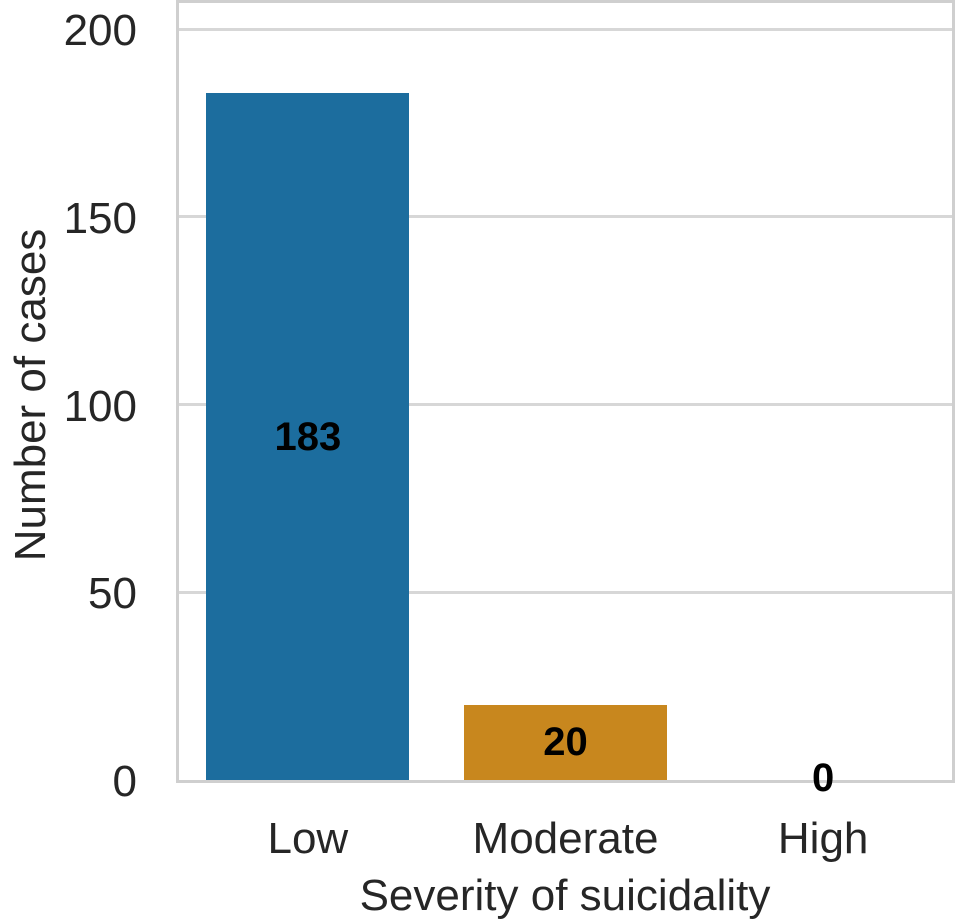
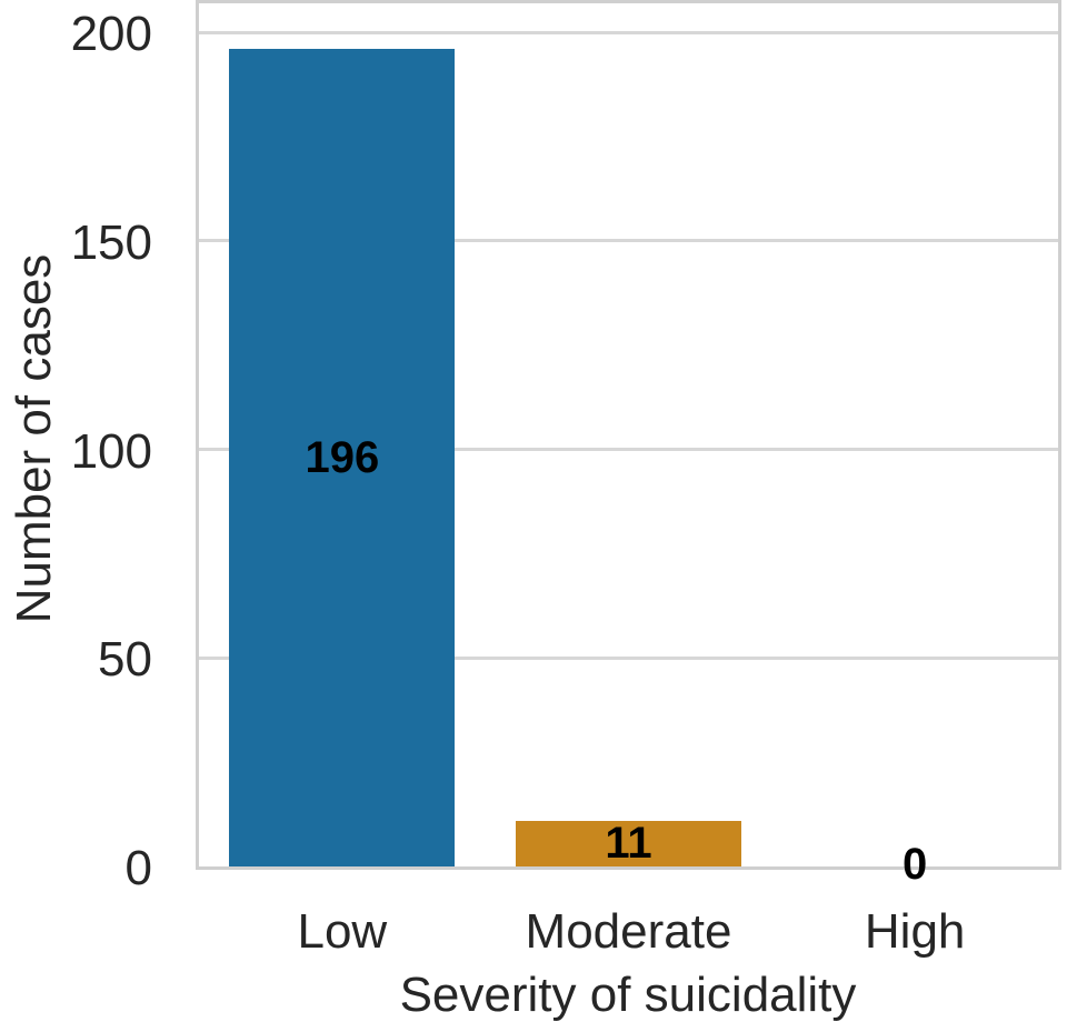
Low: 183 -> 196
Moderate: 20 -> 11
